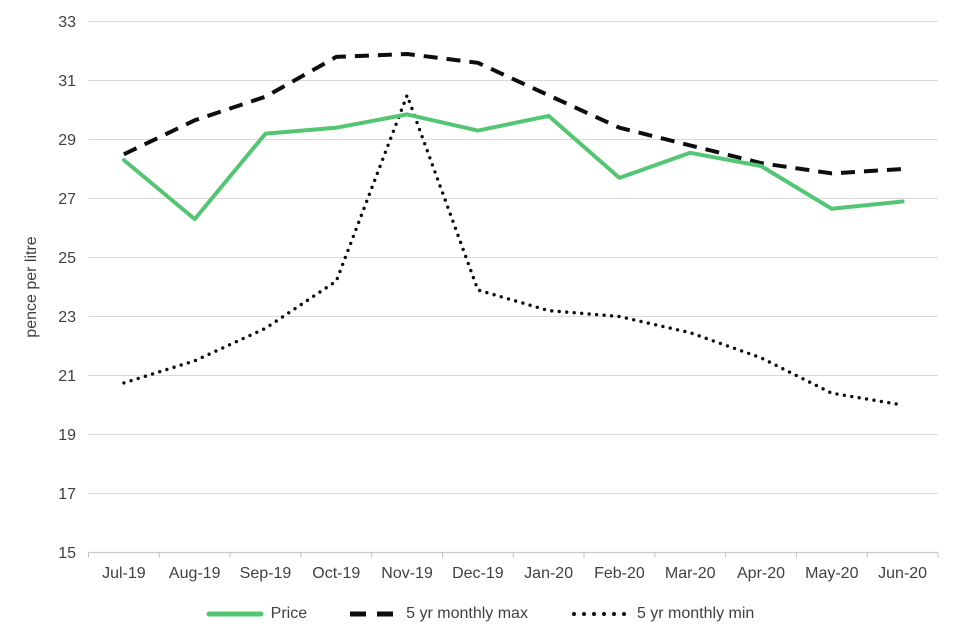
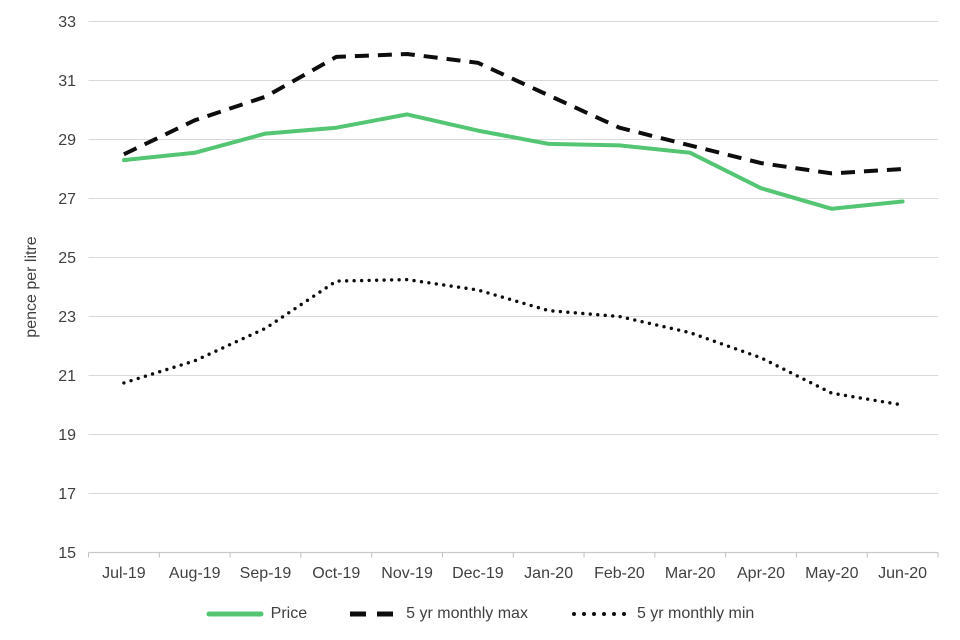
Price/Aug-19: 26.3 -> 28.6
5 yr monthly min/Nov-19: 30.5 -> 24.2
Price/Jan-20: 29.8 -> 28.9
Price/Feb-20: 27.7 -> 28.8
Price/Apr-20: 28.1 -> 27.4
